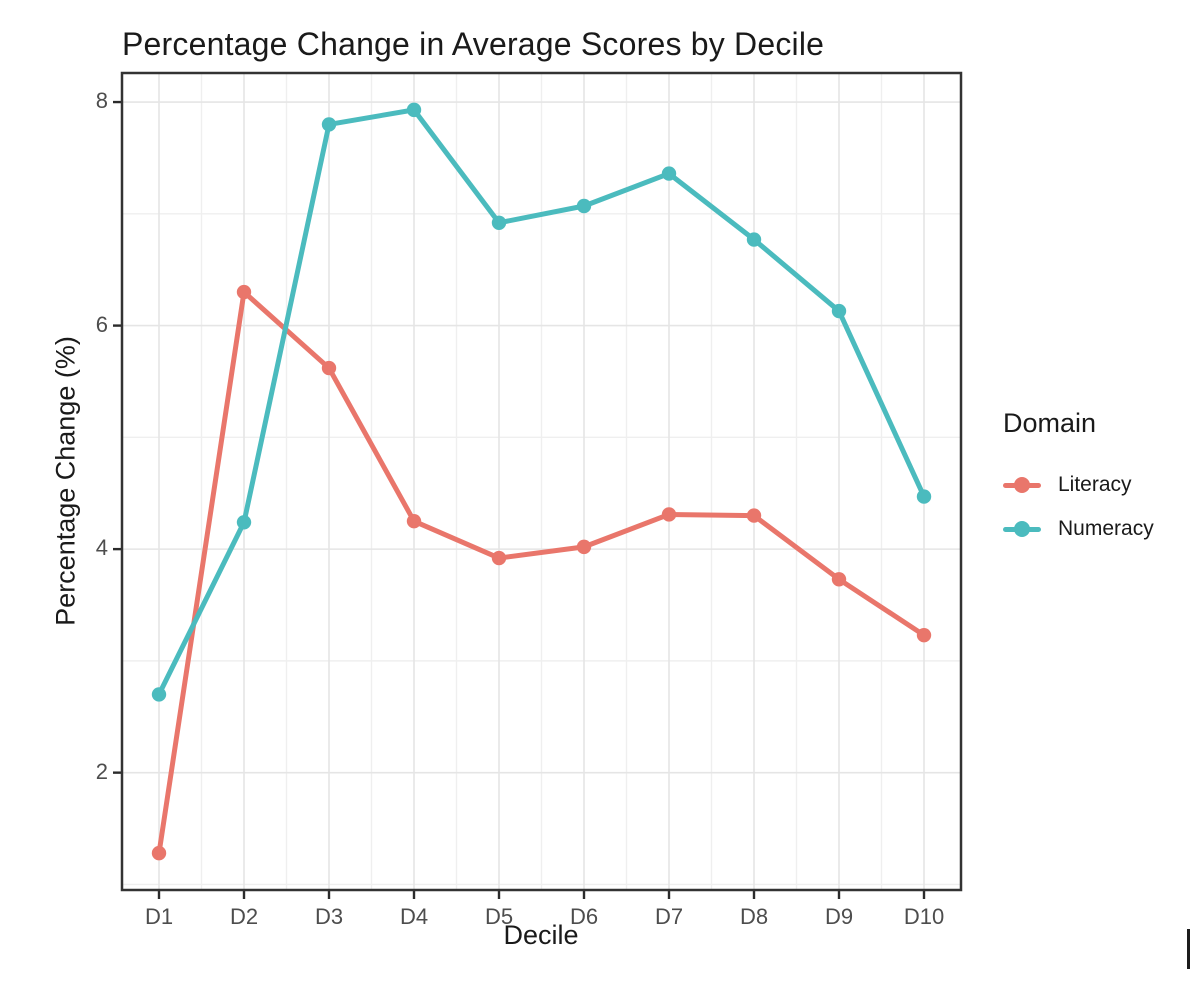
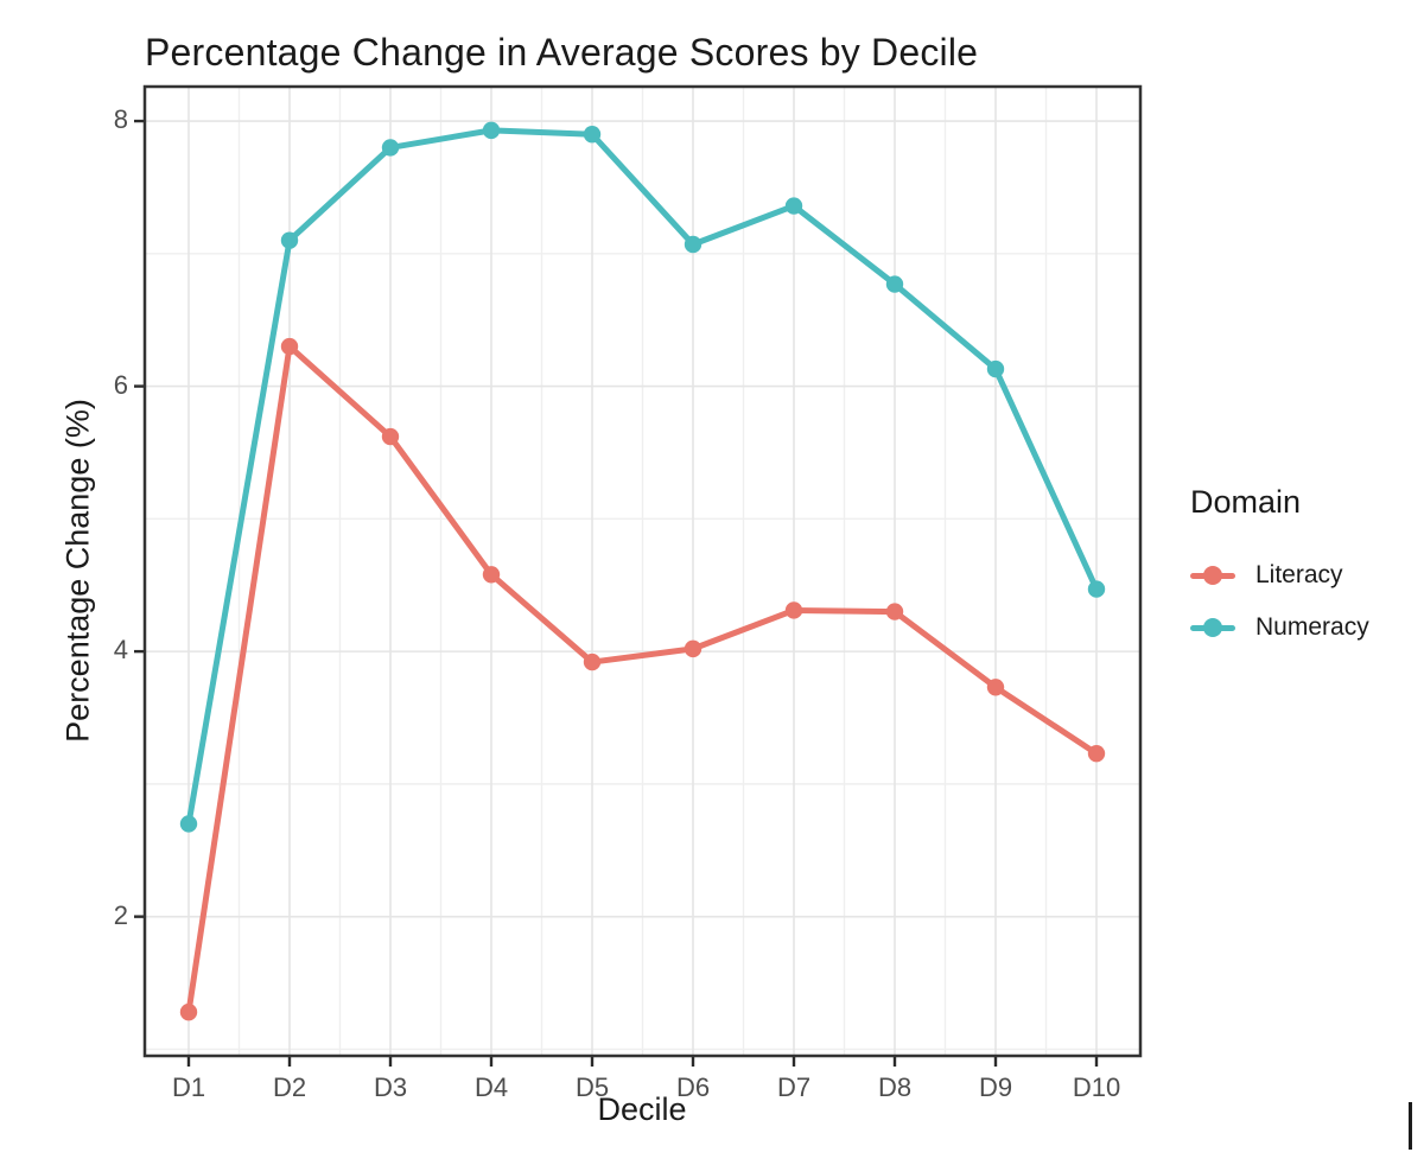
Numeracy/D2: 4.24 -> 7.10
Literacy/D4: 4.25 -> 4.58
Numeracy/D5: 6.92 -> 7.90
